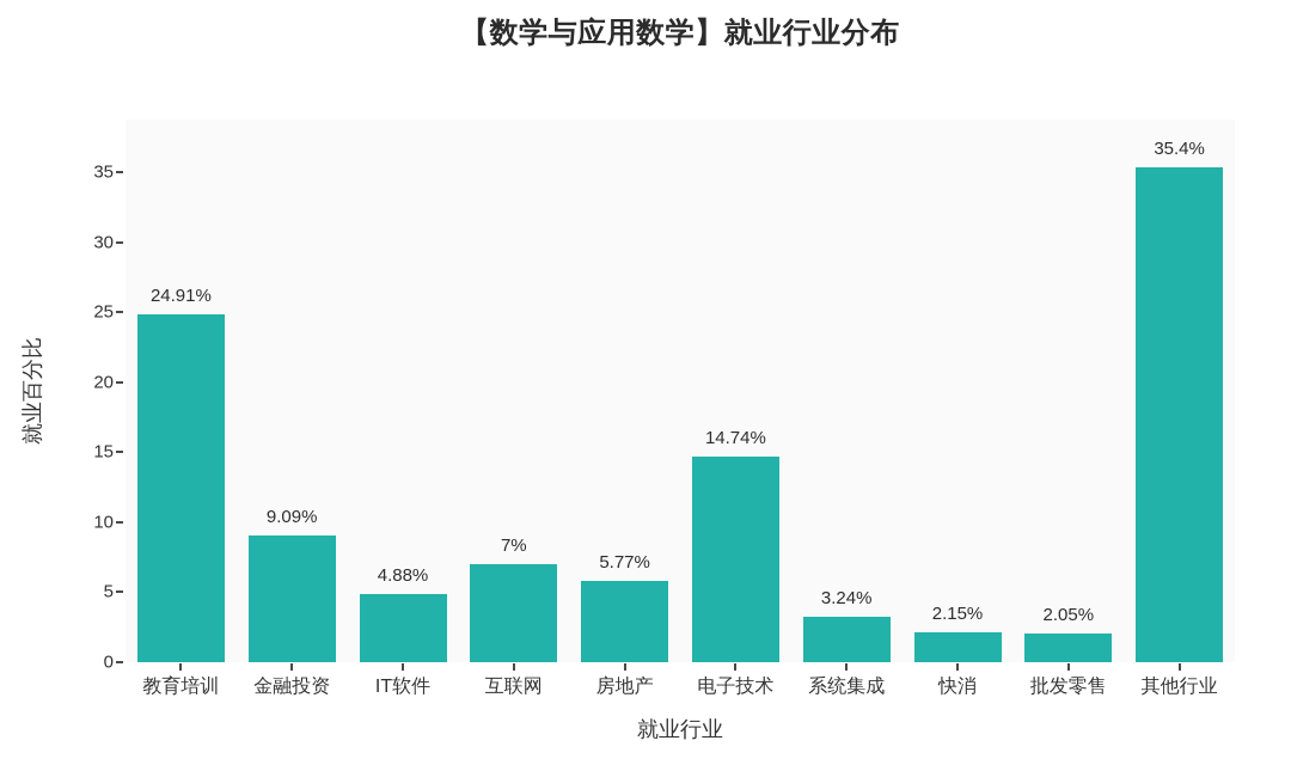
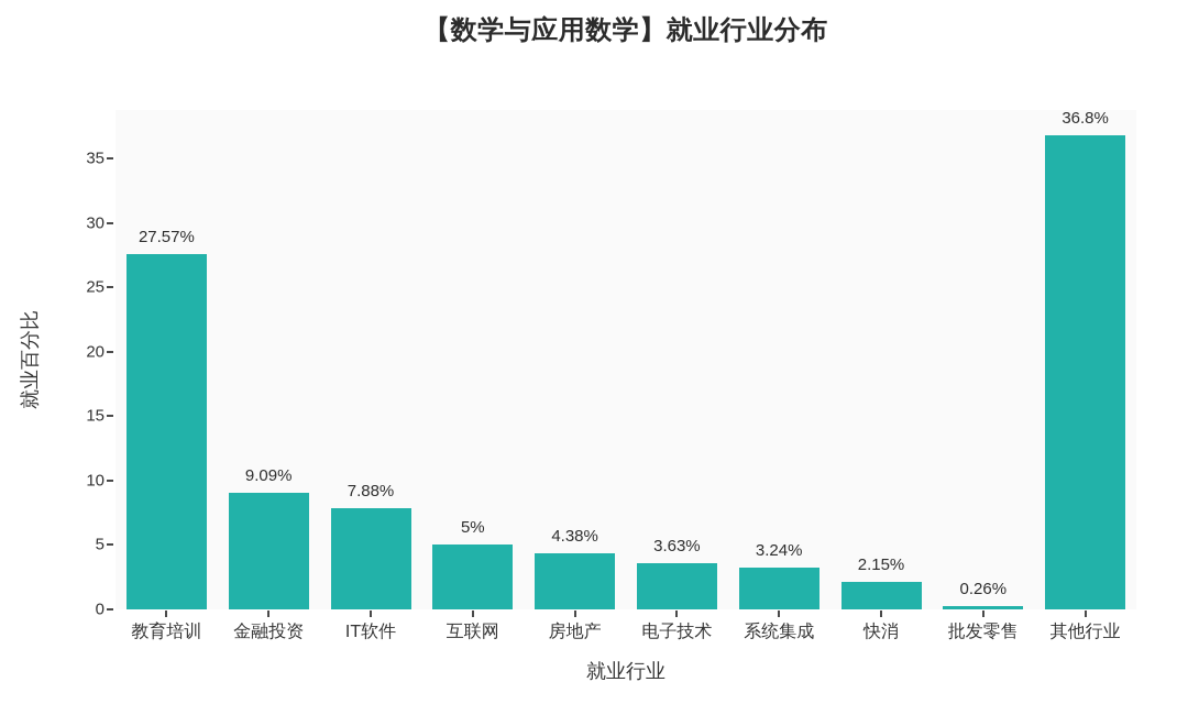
教育培训: 24.91% -> 27.57%
IT软件: 4.88% -> 7.88%
互联网: 7% -> 5%
房地产: 5.77% -> 4.38%
电子技术: 14.74% -> 3.63%
批发零售: 2.05% -> 0.26%
其他行业: 35.4% -> 36.8%
